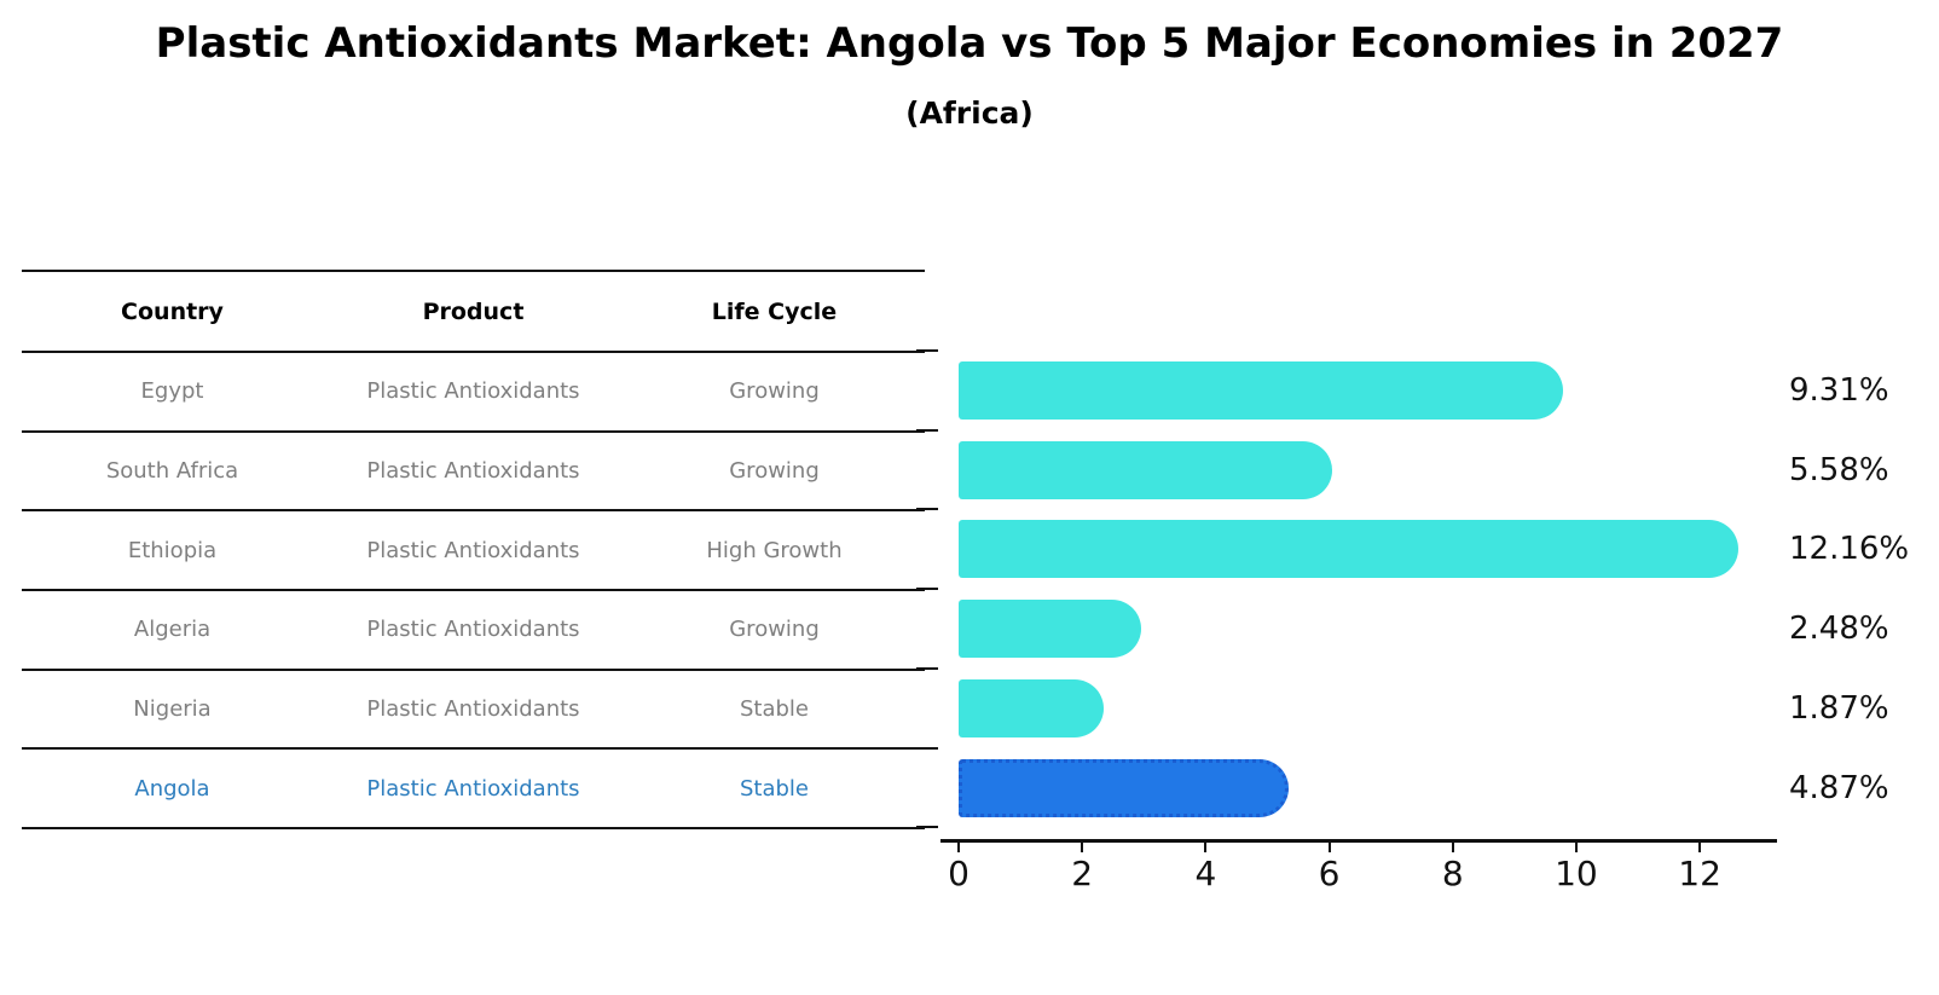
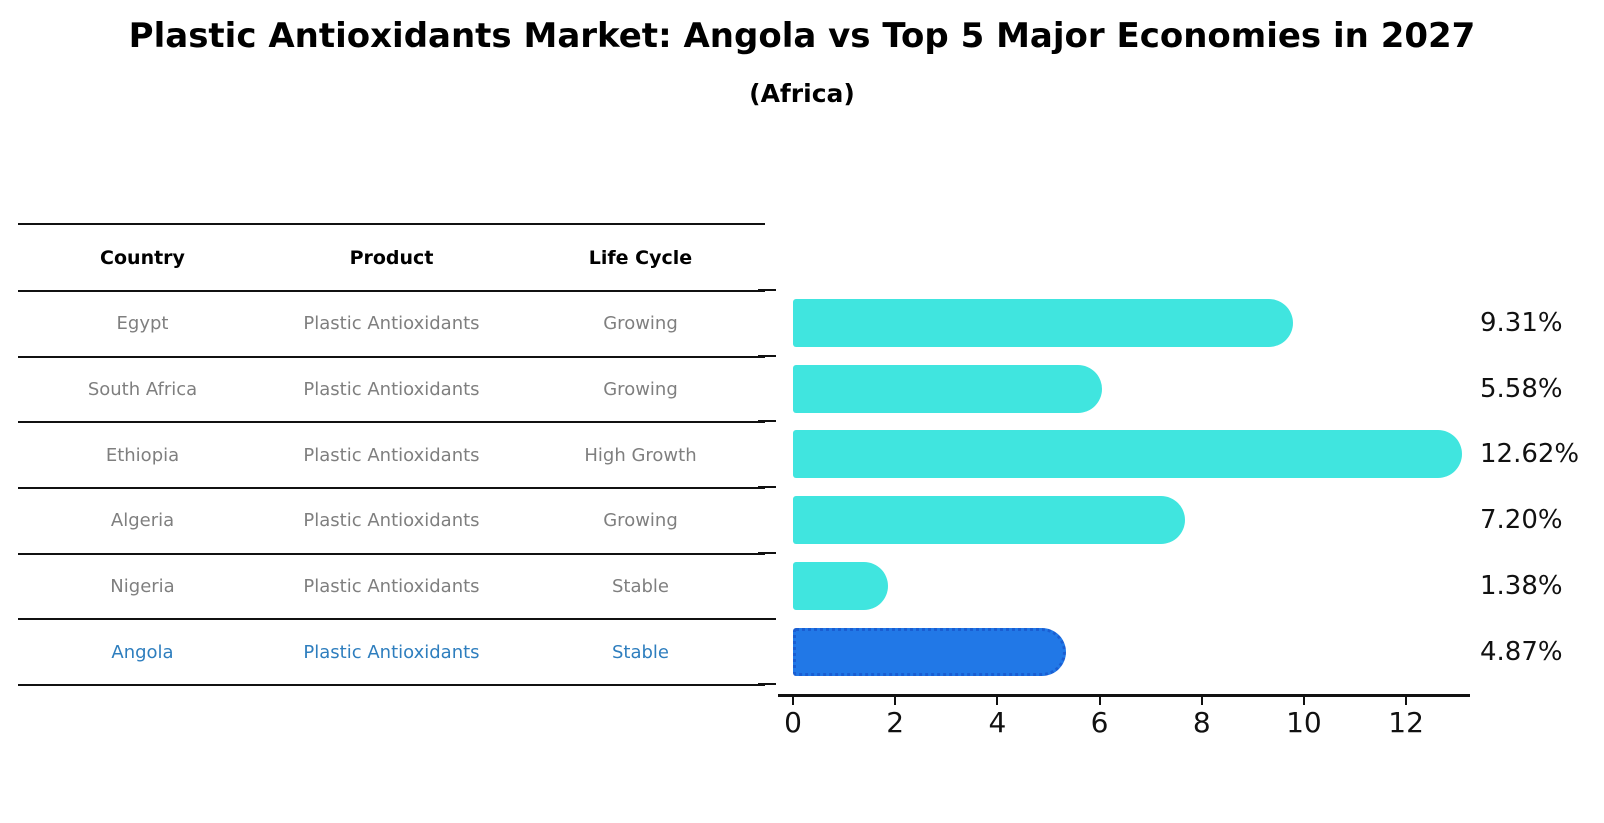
Ethiopia: 12.16% -> 12.62%
Algeria: 2.48% -> 7.20%
Nigeria: 1.87% -> 1.38%
